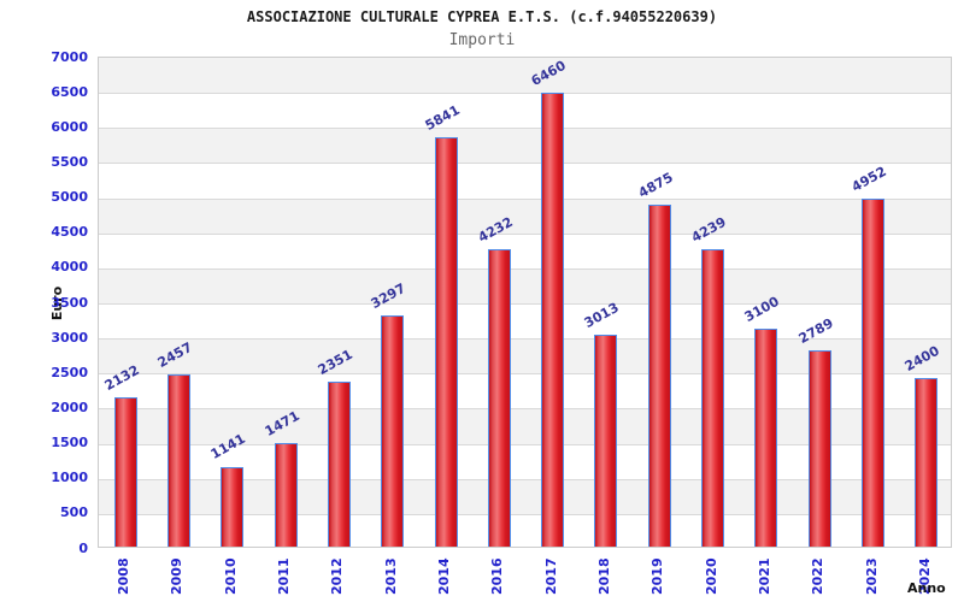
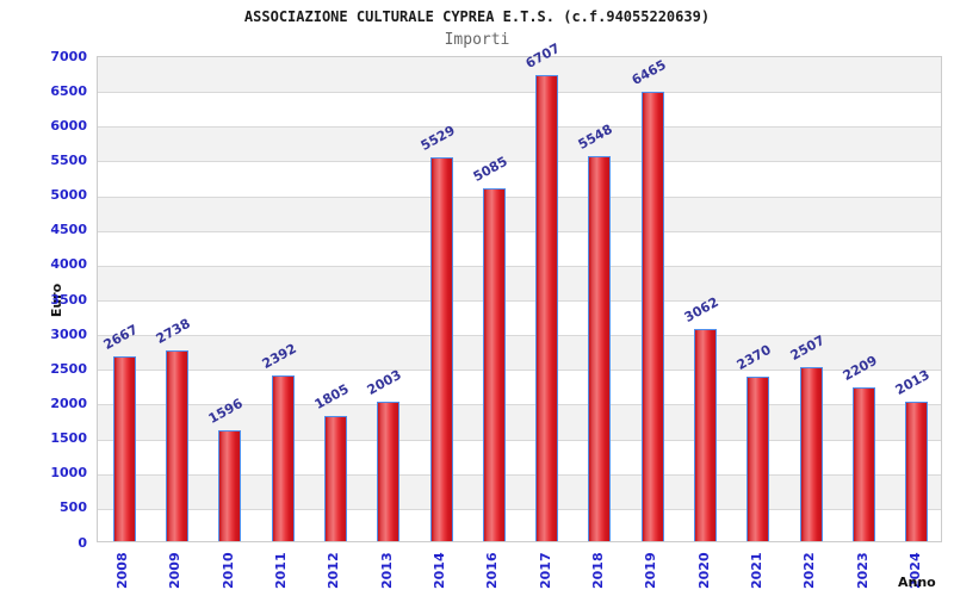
2008: 2132 -> 2667
2009: 2457 -> 2738
2010: 1141 -> 1596
2011: 1471 -> 2392
2012: 2351 -> 1805
2013: 3297 -> 2003
2014: 5841 -> 5529
2016: 4232 -> 5085
2017: 6460 -> 6707
2018: 3013 -> 5548
2019: 4875 -> 6465
2020: 4239 -> 3062
2021: 3100 -> 2370
2022: 2789 -> 2507
2023: 4952 -> 2209
2024: 2400 -> 2013
